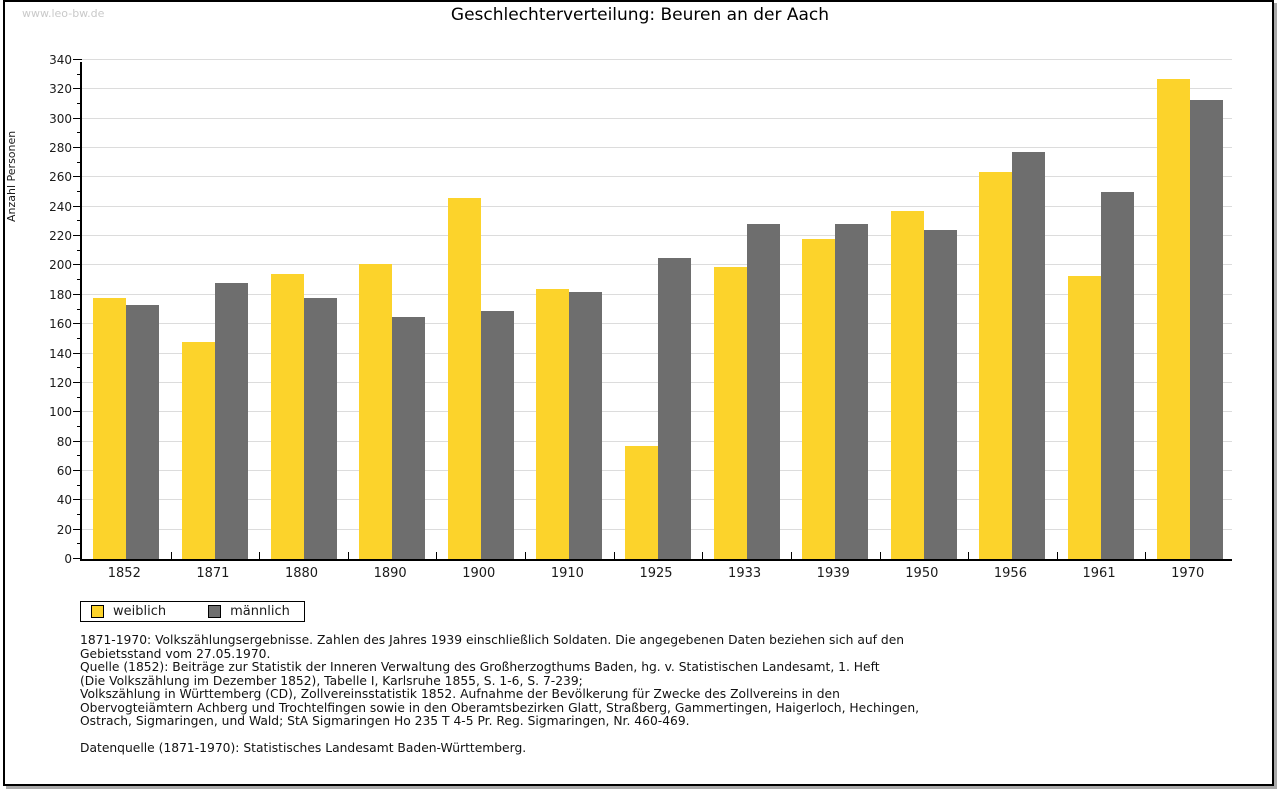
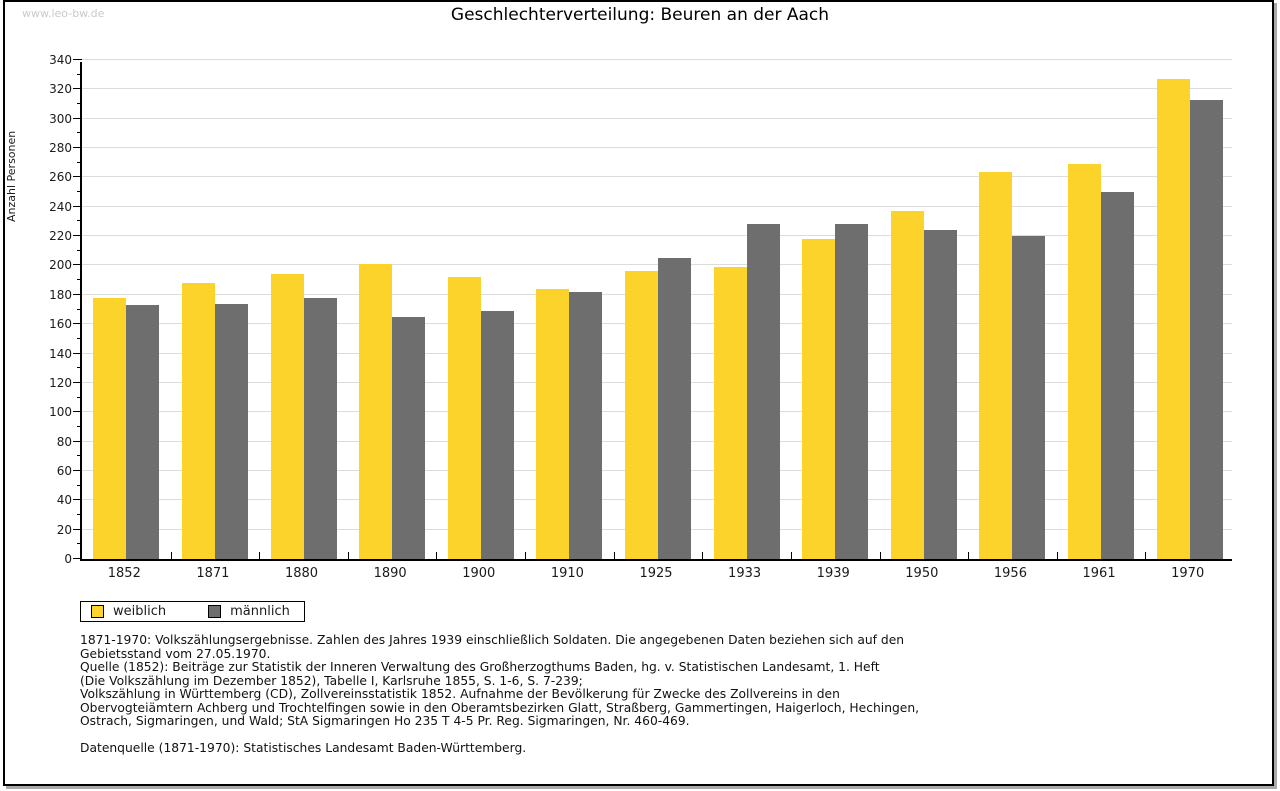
weiblich/1871: 148 -> 188
männlich/1871: 188 -> 174
weiblich/1900: 246 -> 192
weiblich/1925: 77 -> 196
männlich/1956: 277 -> 220
weiblich/1961: 193 -> 269
